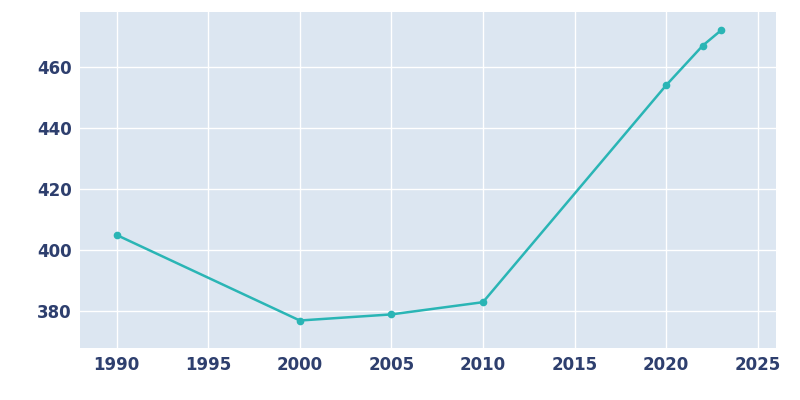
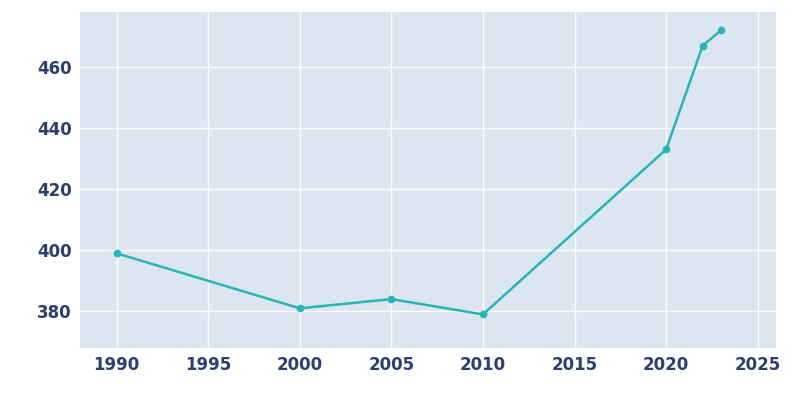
1990: 405 -> 399
2000: 377 -> 381
2005: 379 -> 384
2010: 383 -> 379
2020: 454 -> 433
